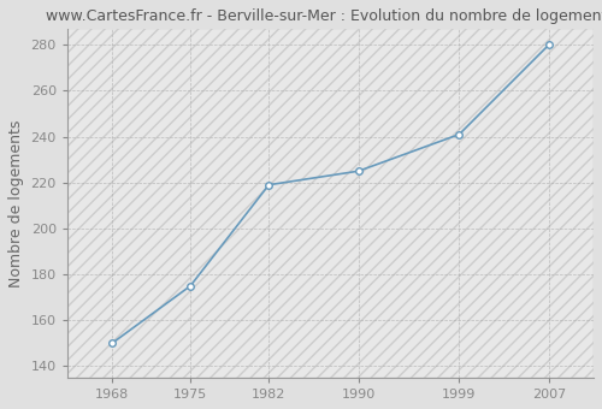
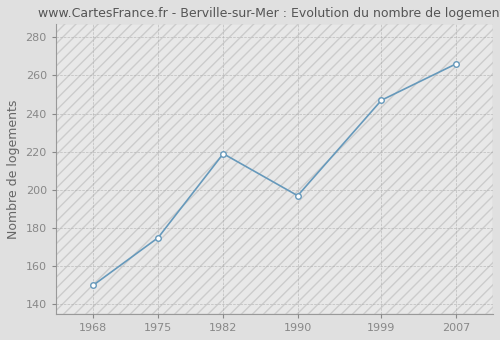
1990: 225 -> 197
1999: 241 -> 247
2007: 280 -> 266
